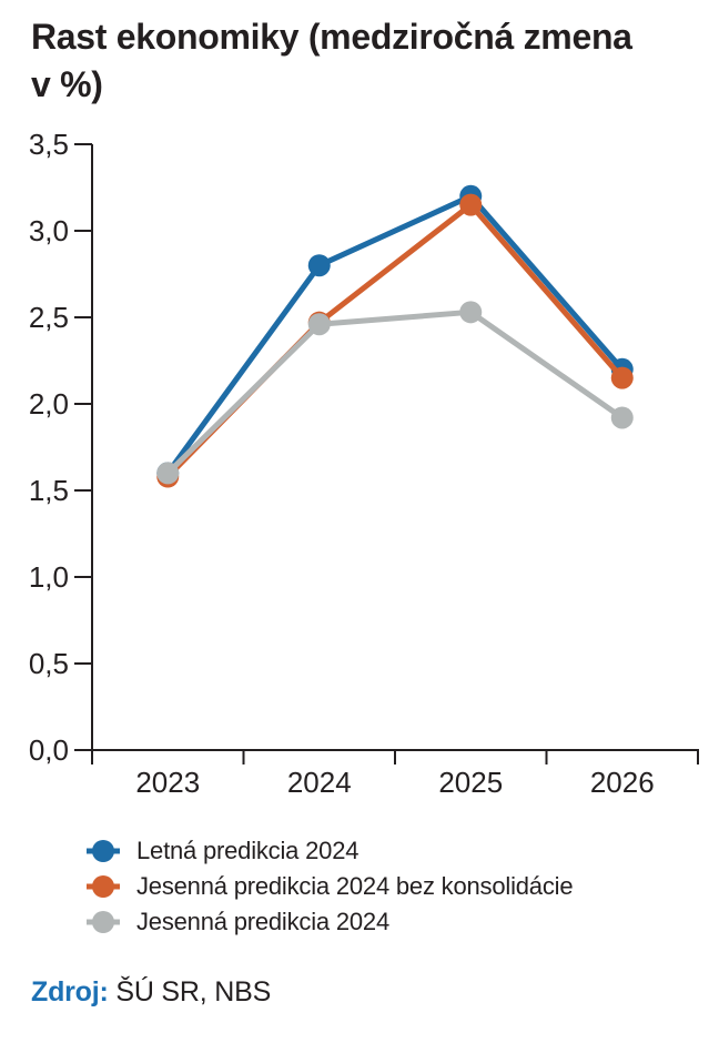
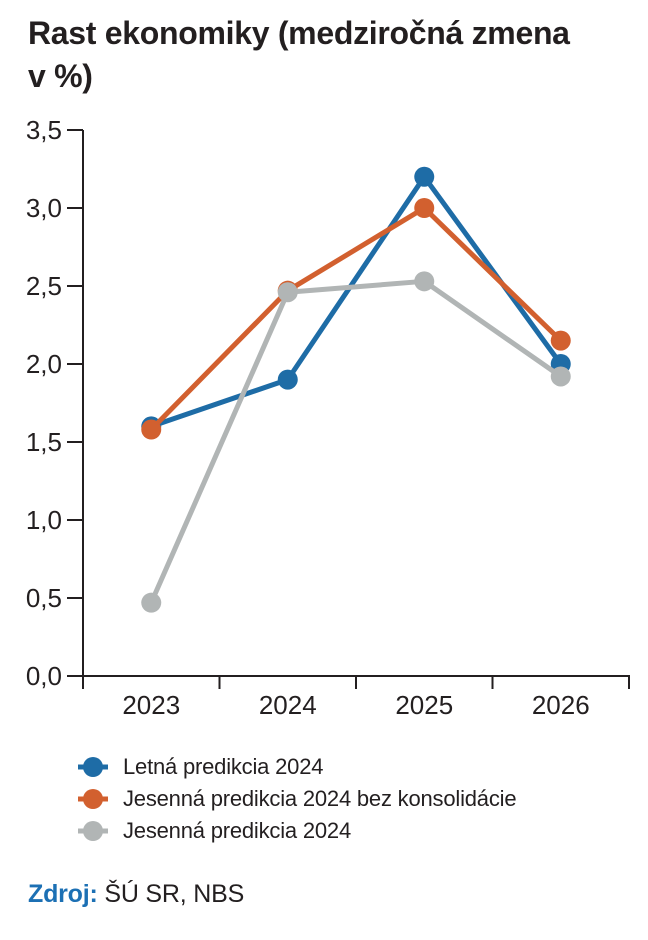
Jesenná predikcia 2024/2023: 1,60 -> 0,47
Letná predikcia 2024/2024: 2,8 -> 1,9
Jesenná predikcia 2024 bez konsolidácie/2025: 3,15 -> 3,00
Letná predikcia 2024/2026: 2,2 -> 2,0
